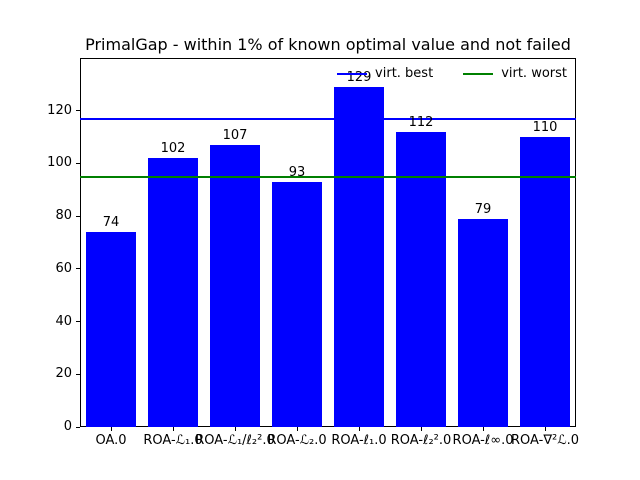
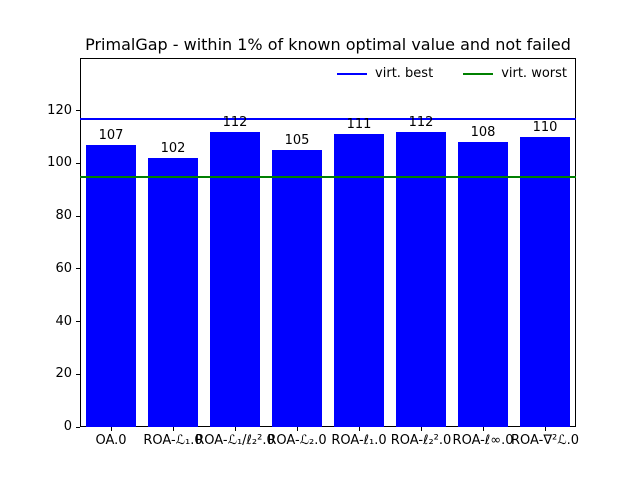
OA.0: 74 -> 107
ROA-ℒ₁/ℓ₂².0: 107 -> 112
ROA-ℒ₂.0: 93 -> 105
ROA-ℓ₁.0: 129 -> 111
ROA-ℓ∞.0: 79 -> 108
